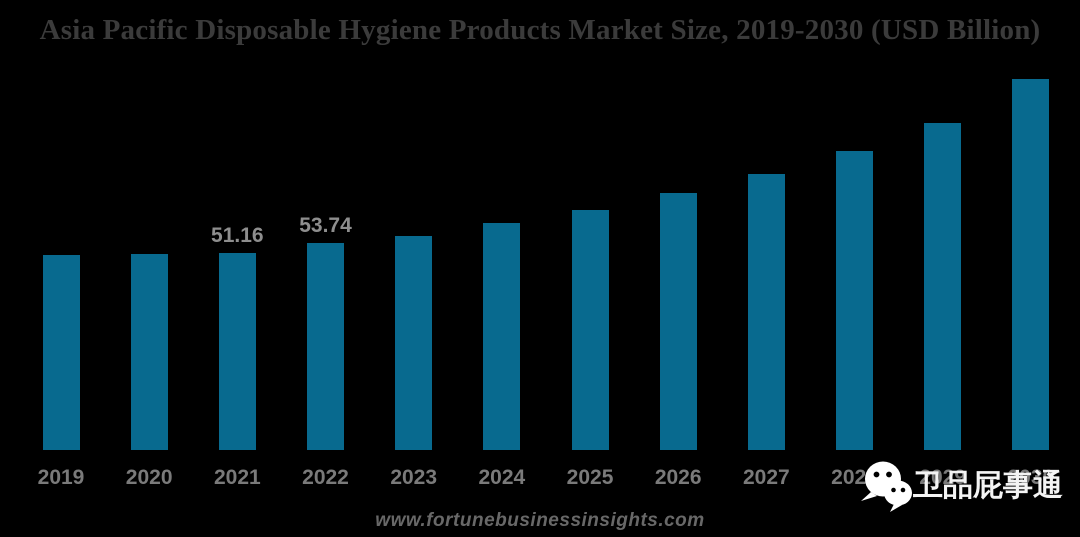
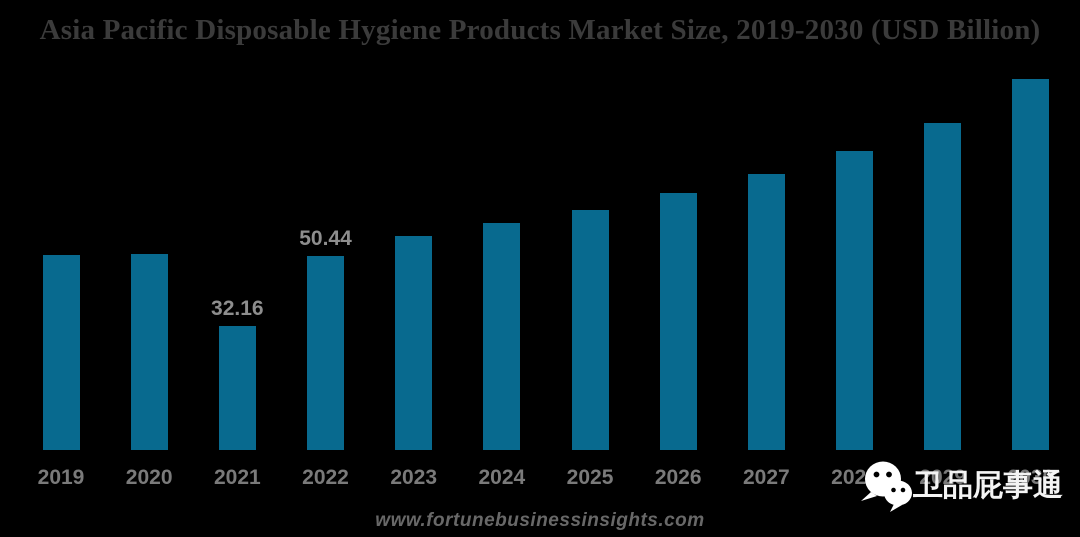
2021: 51.16 -> 32.16
2022: 53.74 -> 50.44
